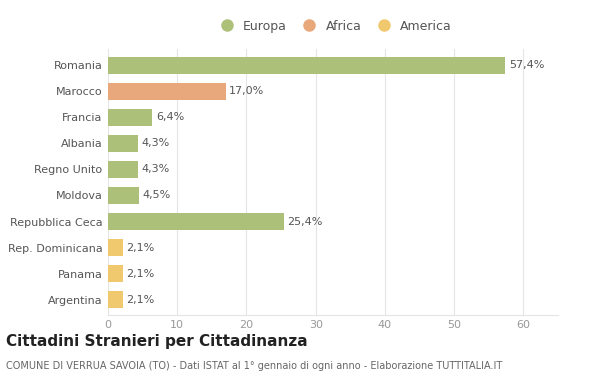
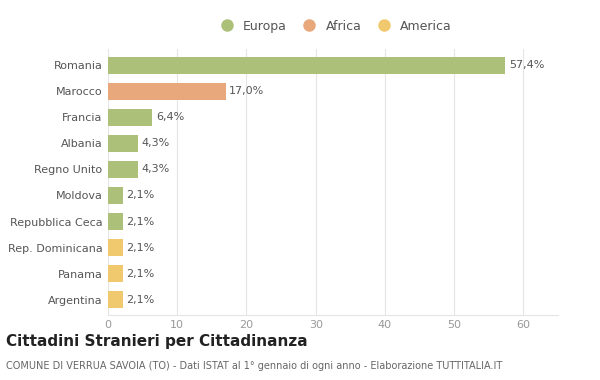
Moldova: 4,5% -> 2,1%
Repubblica Ceca: 25,4% -> 2,1%
